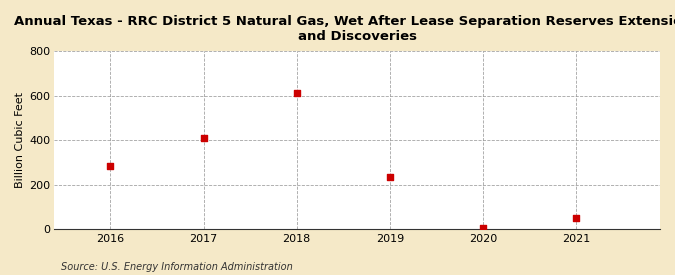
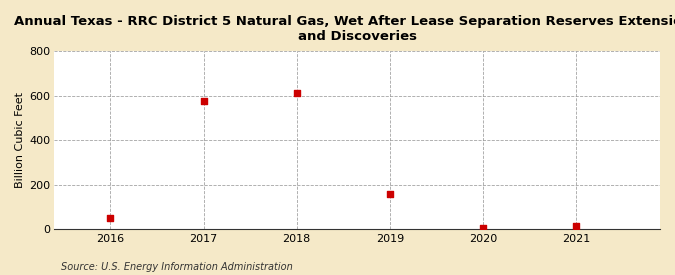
2016: 285 -> 50
2017: 410 -> 575
2019: 235 -> 160
2021: 50 -> 15
